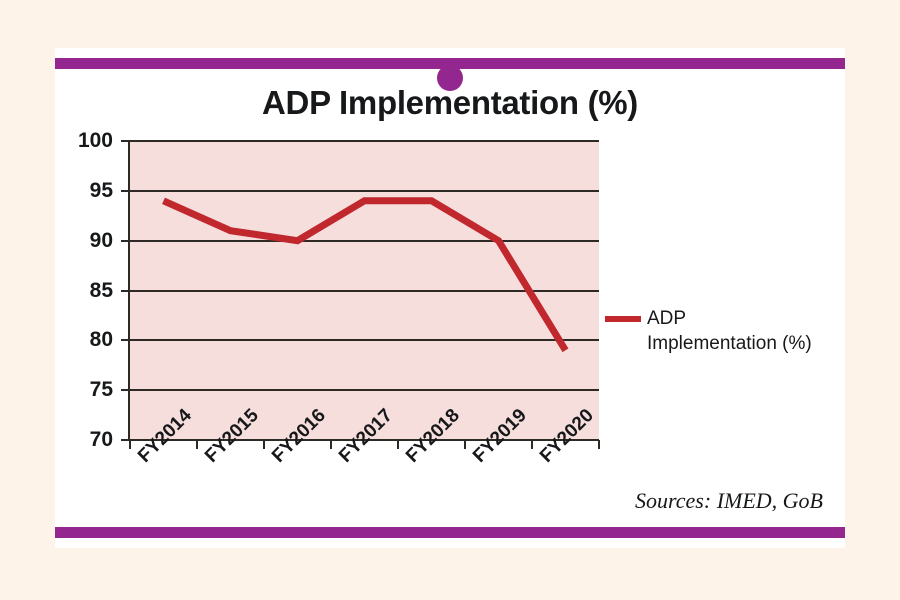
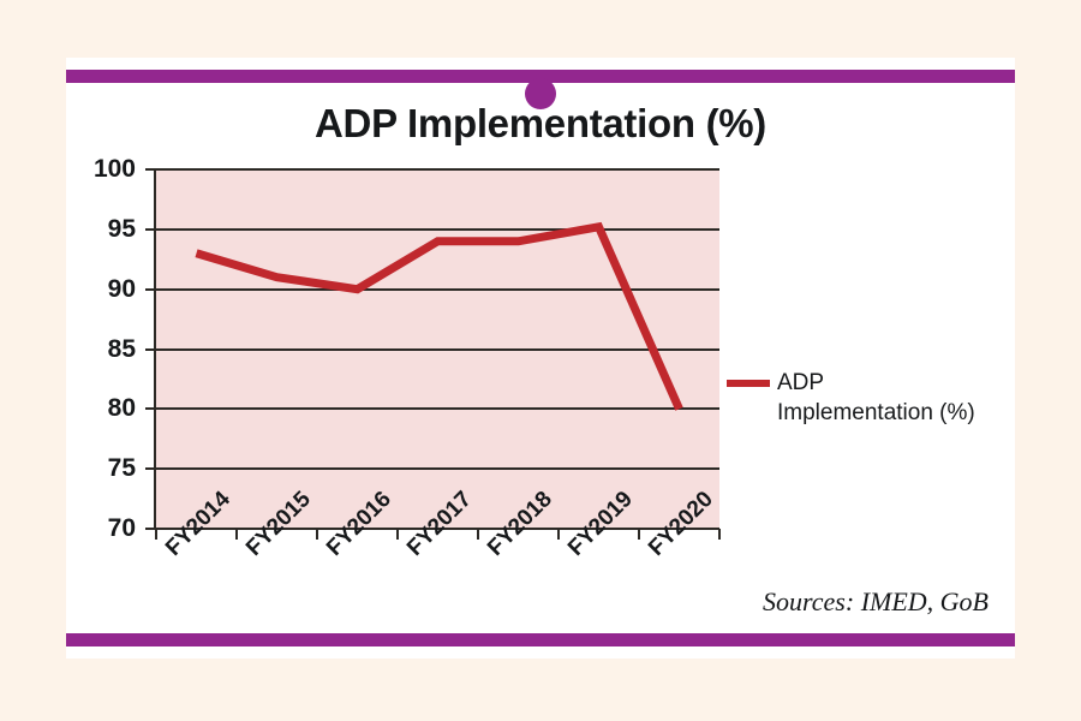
FY2014: 94 -> 93
FY2019: 90 -> 95
FY2020: 79 -> 80
